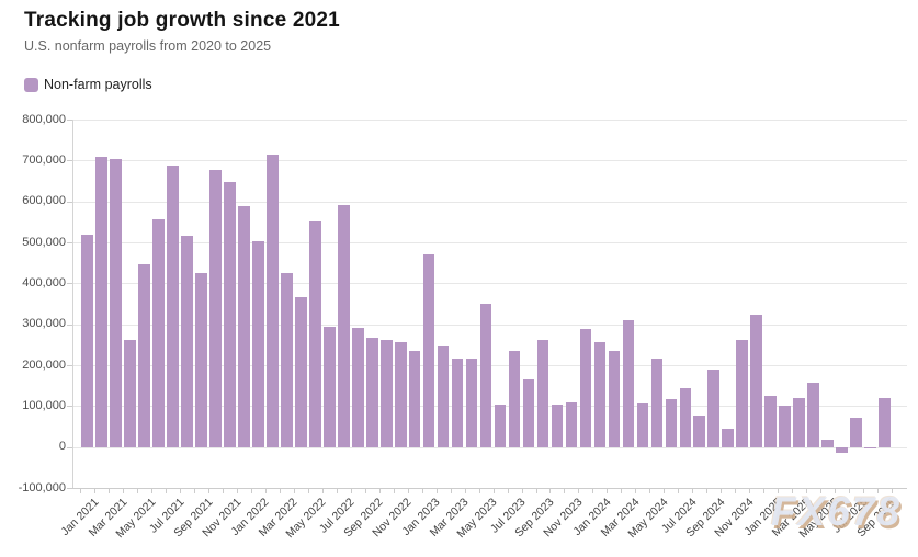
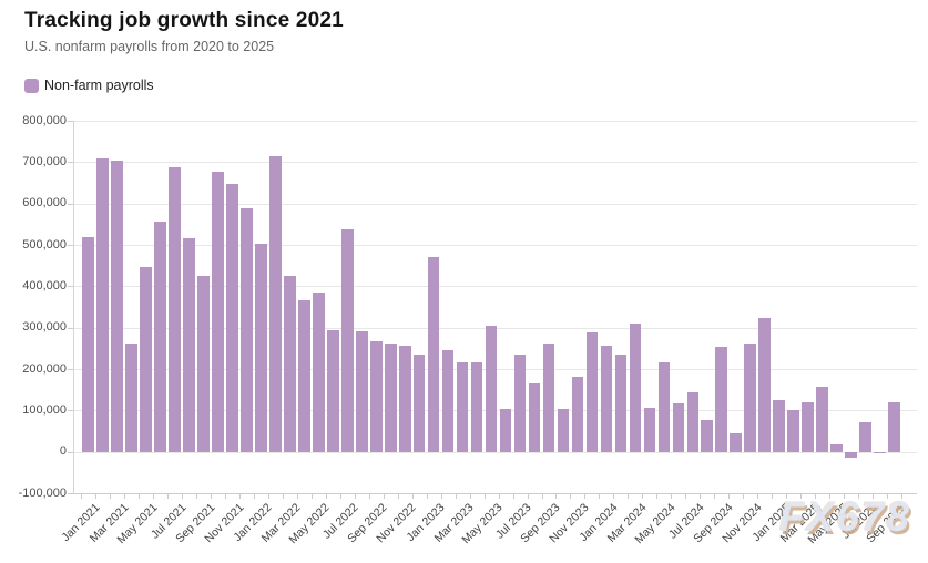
May 2022: 550000 -> 380000
Jul 2022: 590000 -> 540000
May 2023: 350000 -> 310000
Nov 2023: 110000 -> 180000
Sep 2024: 190000 -> 260000
